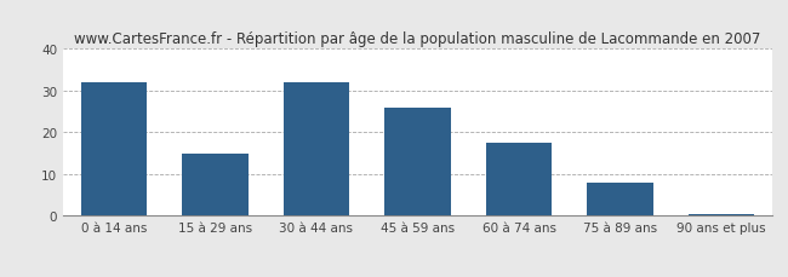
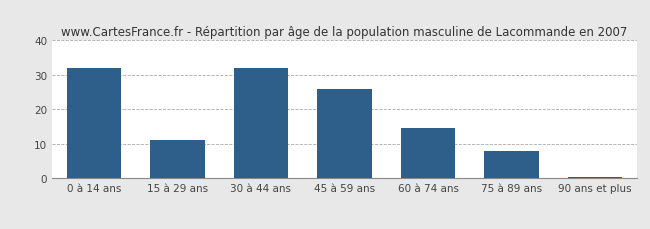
15 à 29 ans: 15.0 -> 11.0
60 à 74 ans: 17.5 -> 14.5
